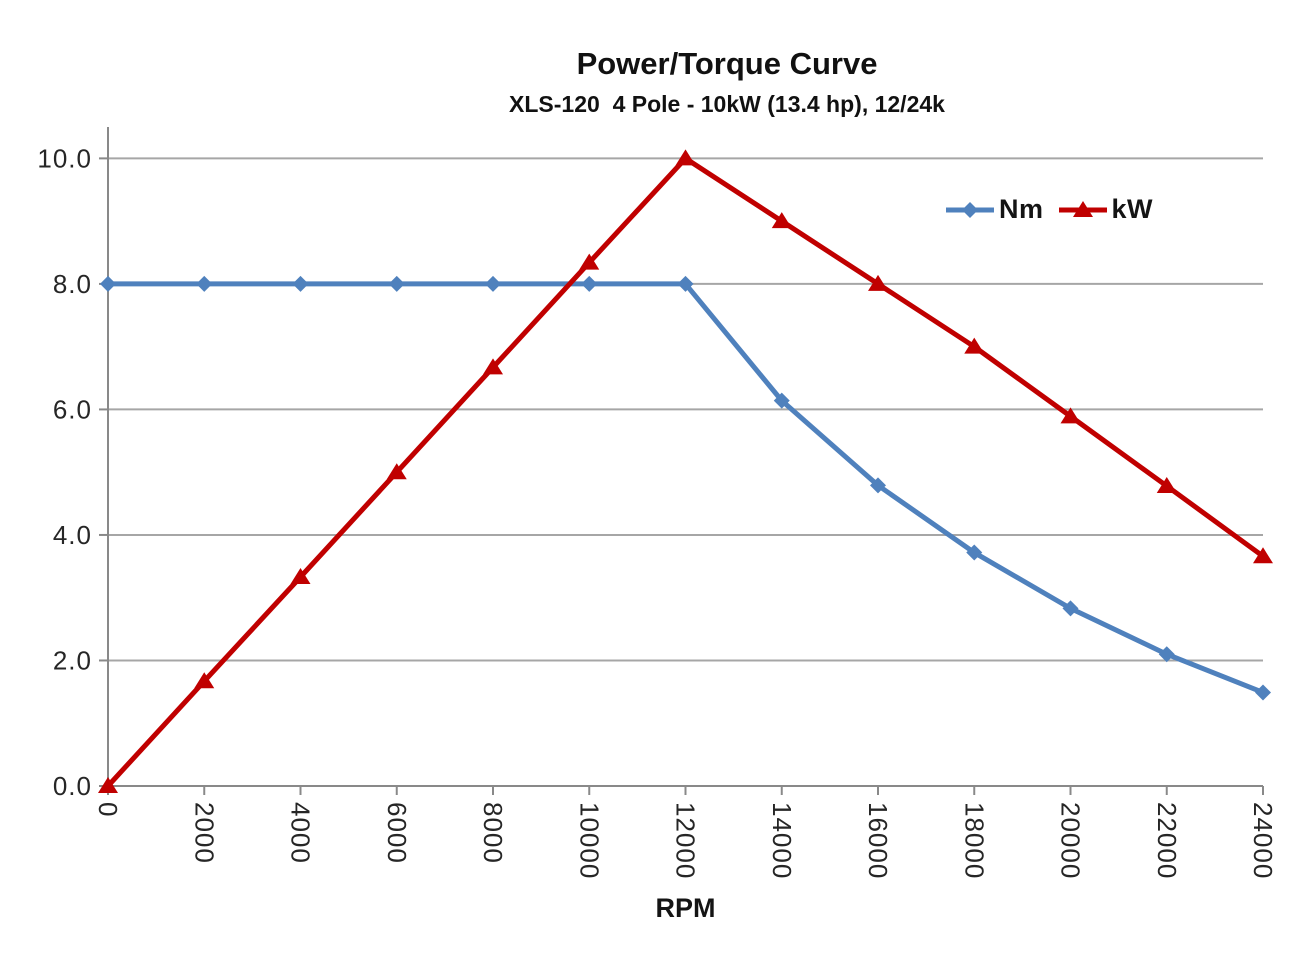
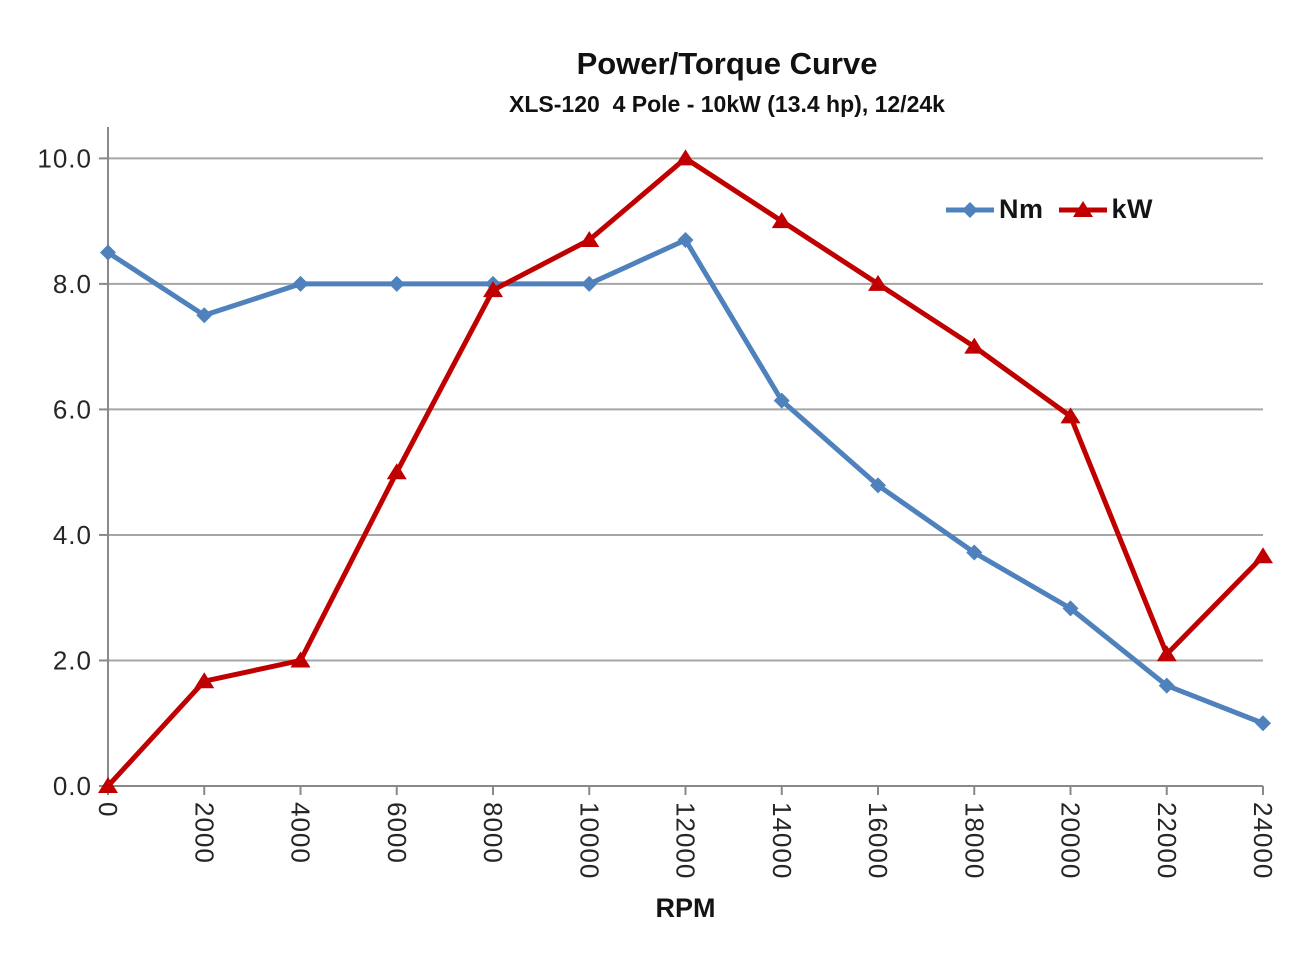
Nm/0: 8.0 -> 8.5
Nm/2000: 8.0 -> 7.5
kW/4000: 3.3 -> 2.0
kW/8000: 6.7 -> 7.9
kW/10000: 8.3 -> 8.7
Nm/12000: 8.0 -> 8.7
Nm/22000: 2.1 -> 1.6
kW/22000: 4.8 -> 2.1
Nm/24000: 1.5 -> 1.0
